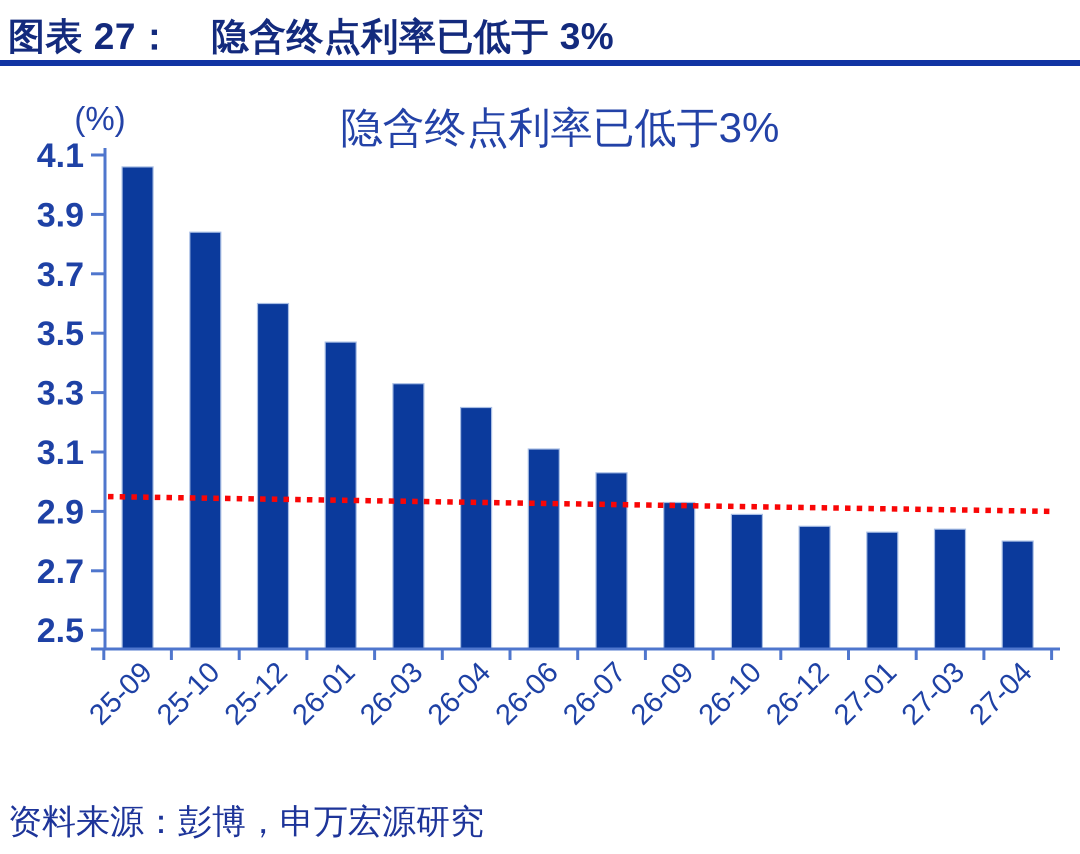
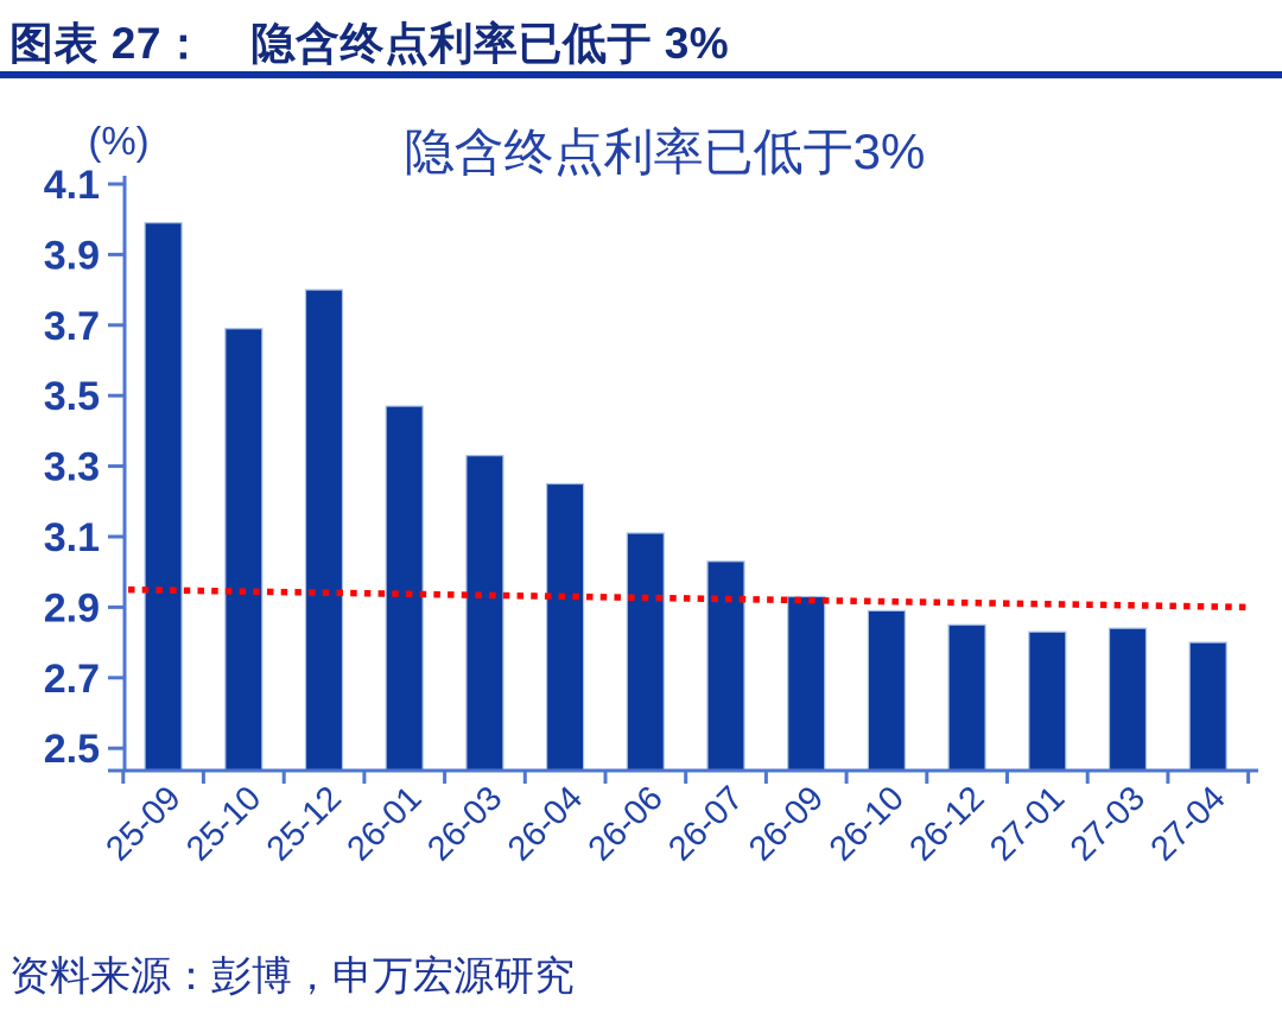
25-09: 4.06 -> 3.99
25-10: 3.84 -> 3.69
25-12: 3.60 -> 3.80
